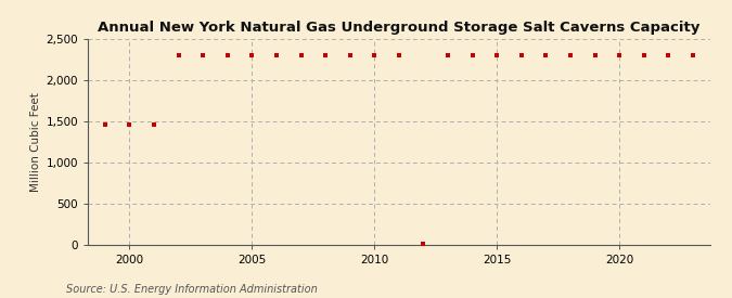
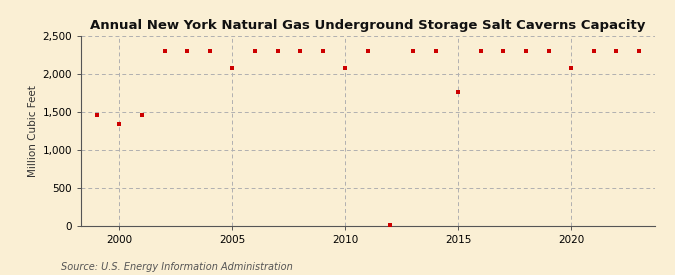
2000: 1,450 -> 1,340
2005: 2,300 -> 2,080
2010: 2,300 -> 2,080
2015: 2,300 -> 1,760
2020: 2,300 -> 2,080
